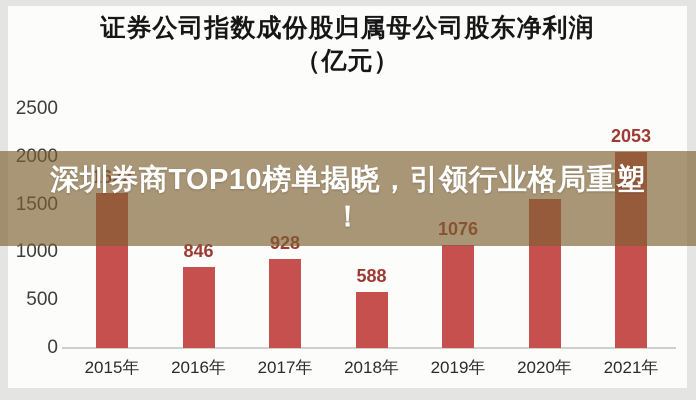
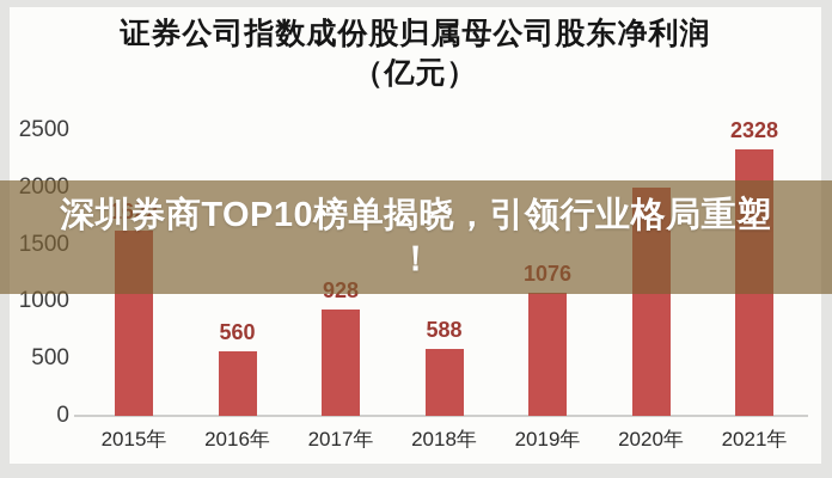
2016年: 846 -> 560
2020年: 1600 -> 2000
2021年: 2053 -> 2328
